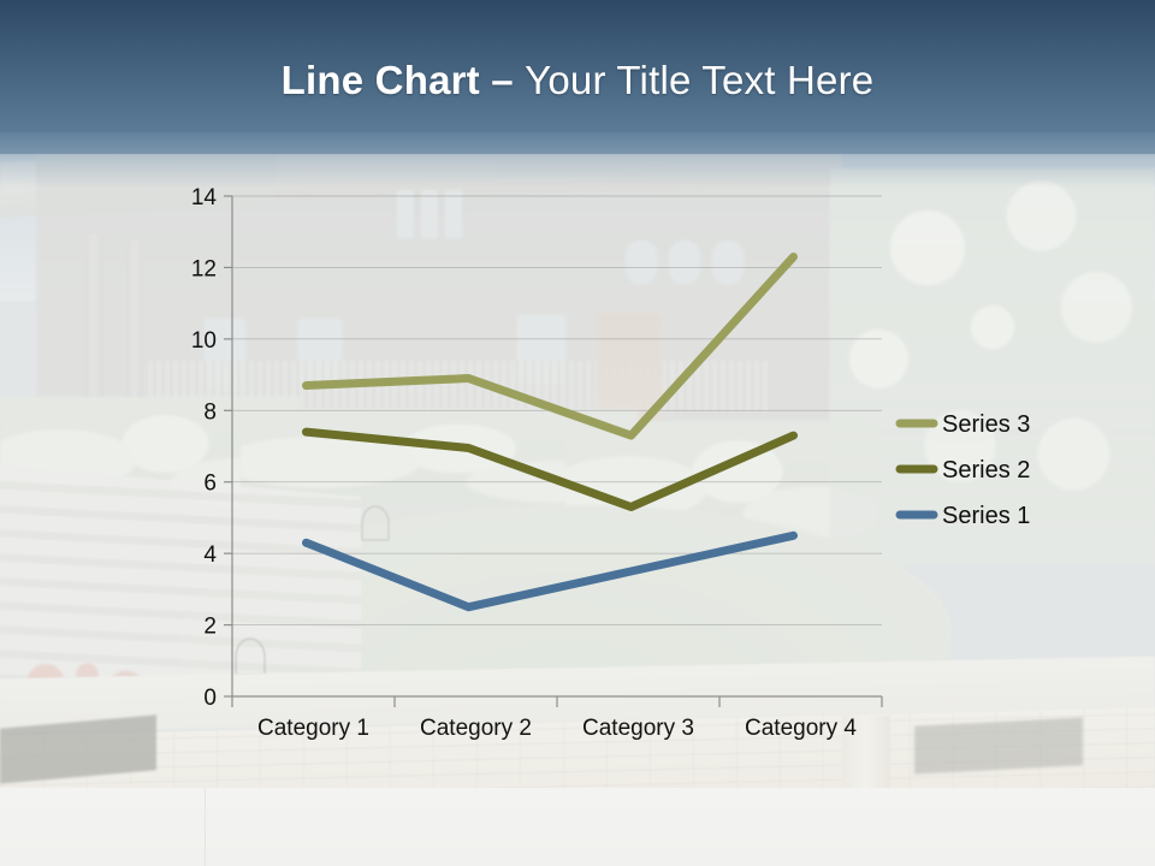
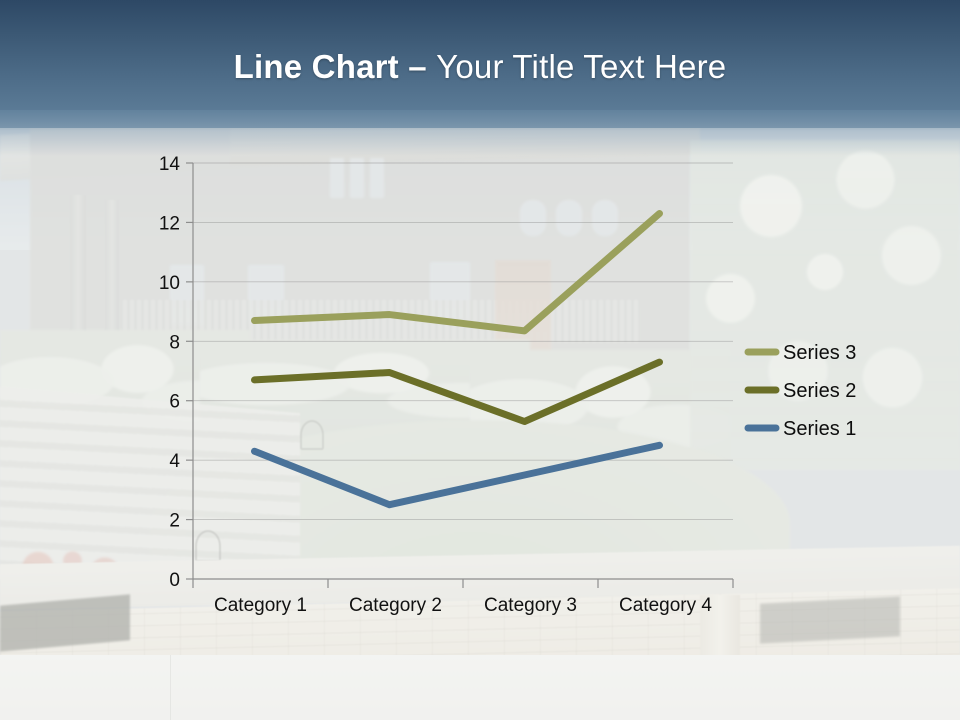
Series 2/Category 1: 7.4 -> 6.7
Series 3/Category 3: 7.3 -> 8.3
